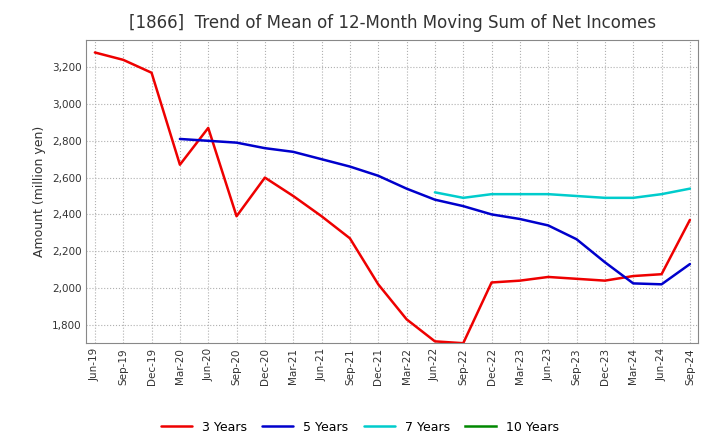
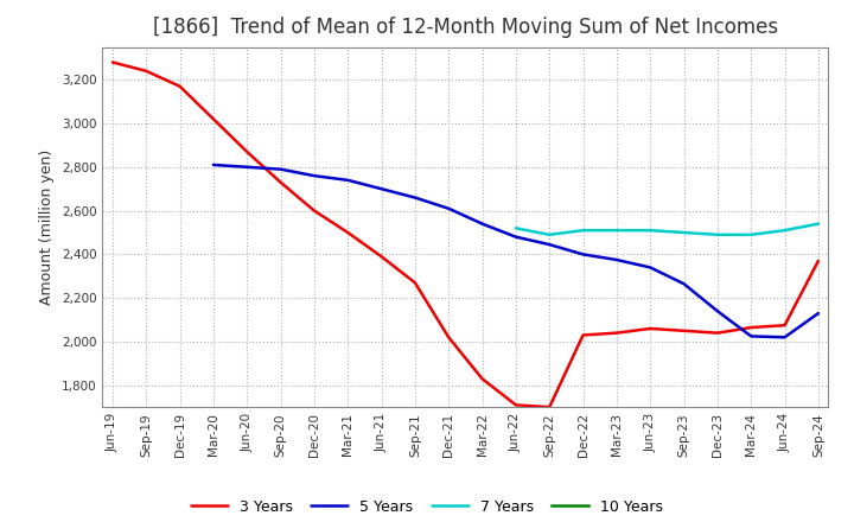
3 Years/Mar-20: 2,670 -> 3,020
3 Years/Sep-20: 2,390 -> 2,730
